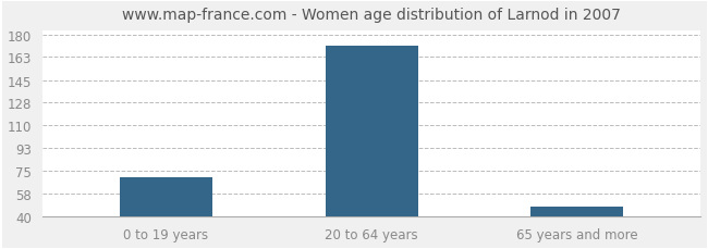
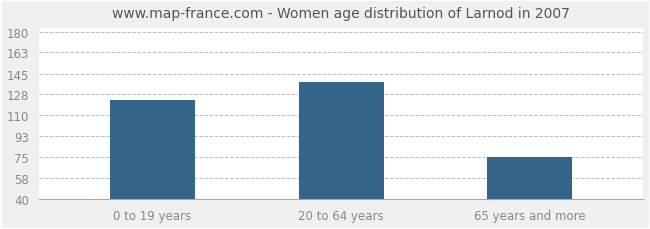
0 to 19 years: 70 -> 123
20 to 64 years: 171 -> 138
65 years and more: 48 -> 75
